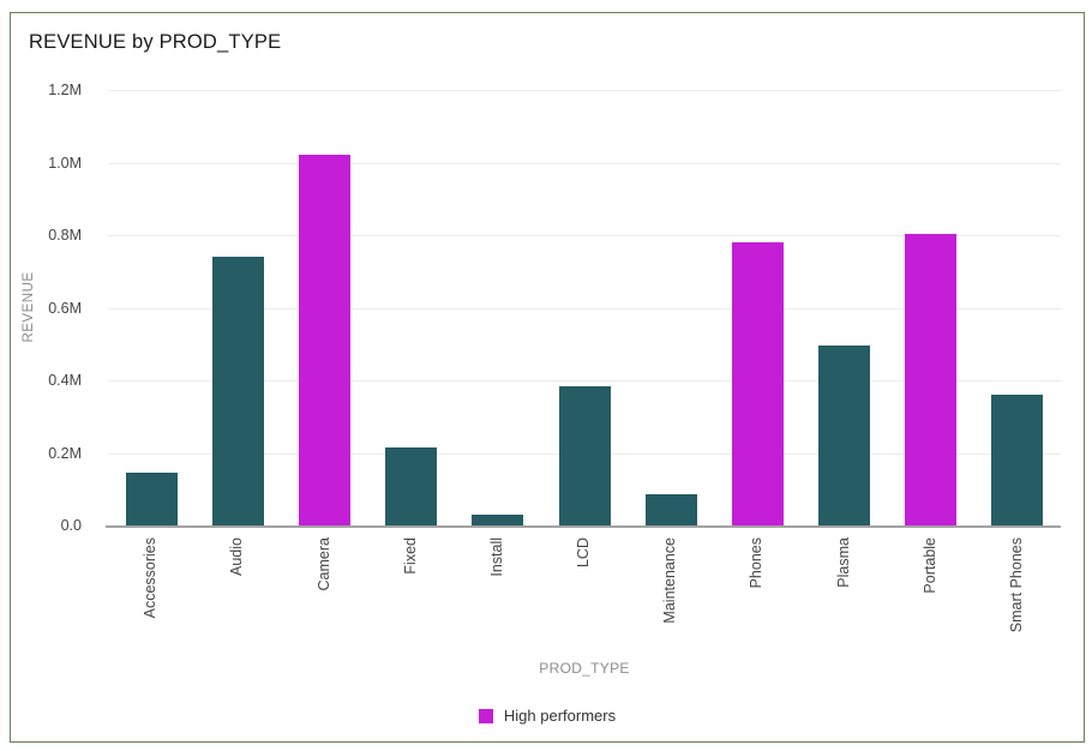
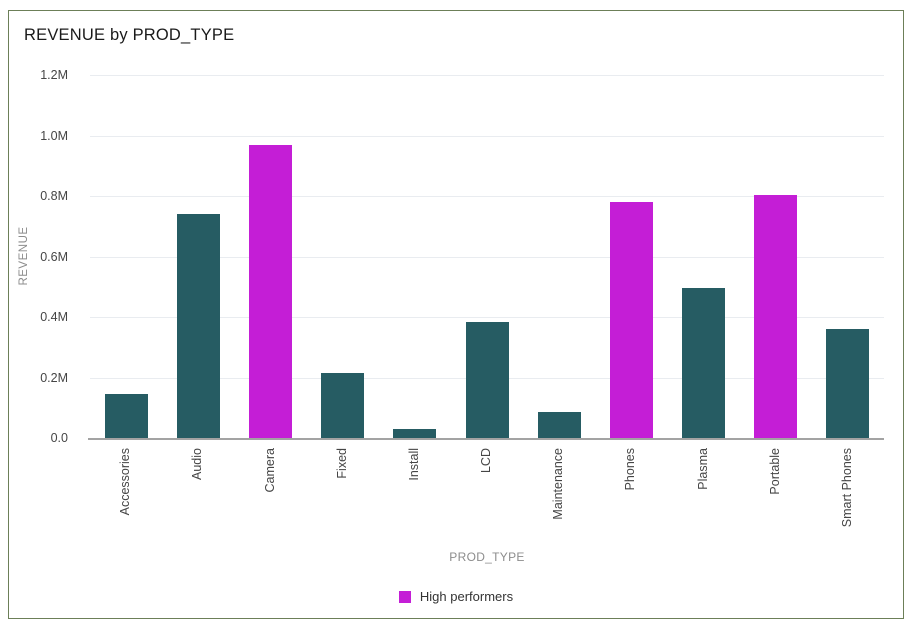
Camera: 1.02M -> 0.97M
